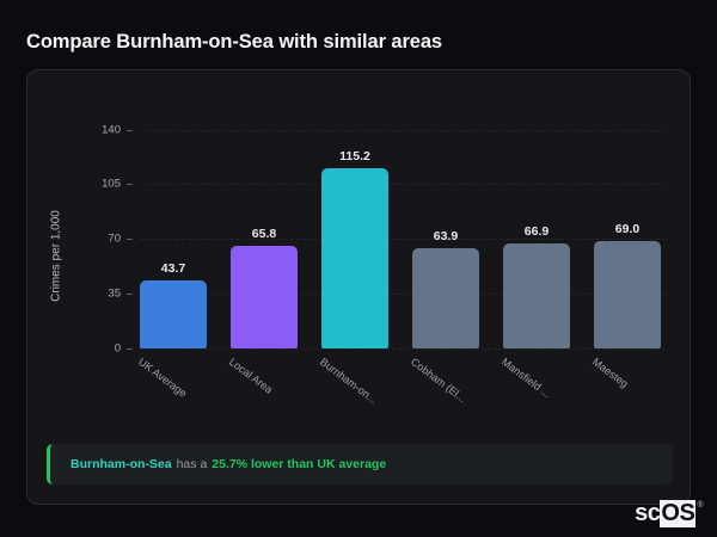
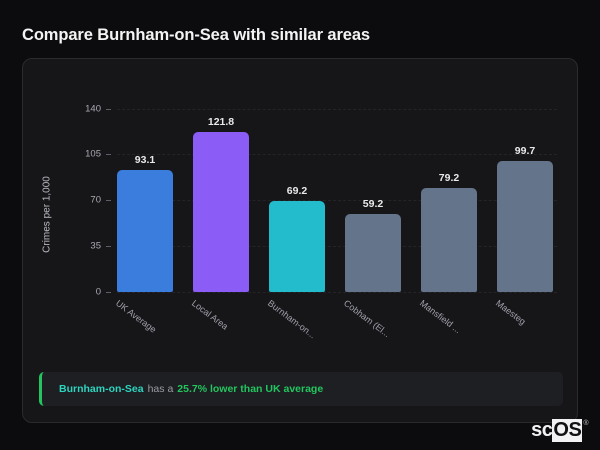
UK Average: 43.7 -> 93.1
Local Area: 65.8 -> 121.8
Burnham-on...: 115.2 -> 69.2
Cobham (El...: 63.9 -> 59.2
Mansfield ...: 66.9 -> 79.2
Maesteg: 69.0 -> 99.7
